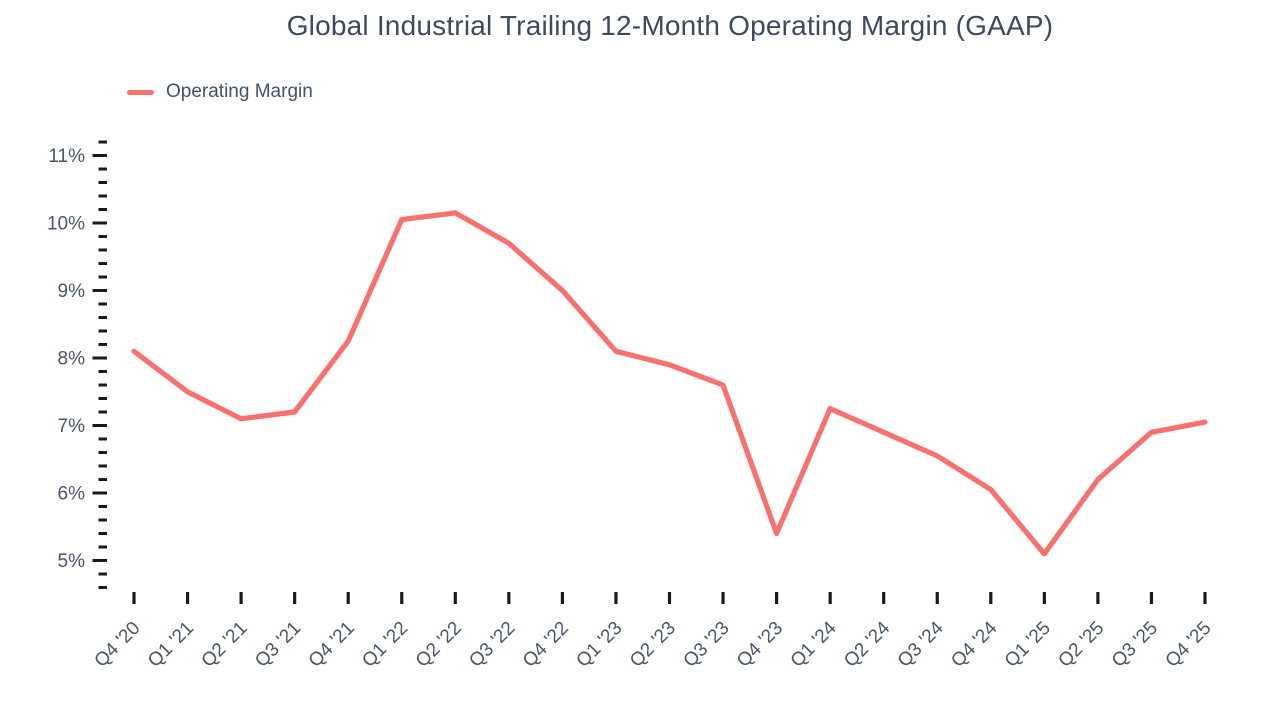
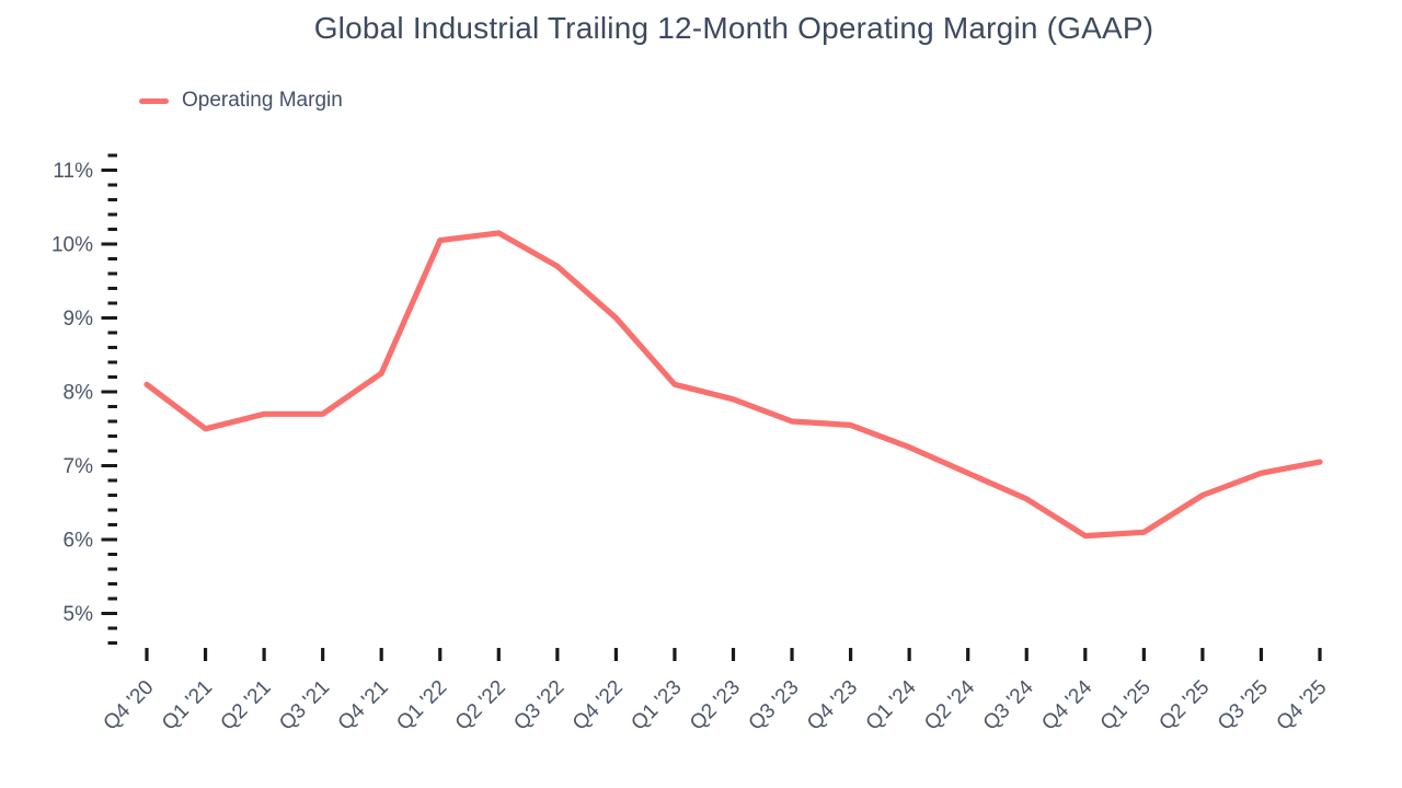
Q2 '21: 7.1% -> 7.7%
Q3 '21: 7.2% -> 7.7%
Q4 '23: 5.4% -> 7.5%
Q1 '25: 5.1% -> 6.1%
Q2 '25: 6.2% -> 6.6%
